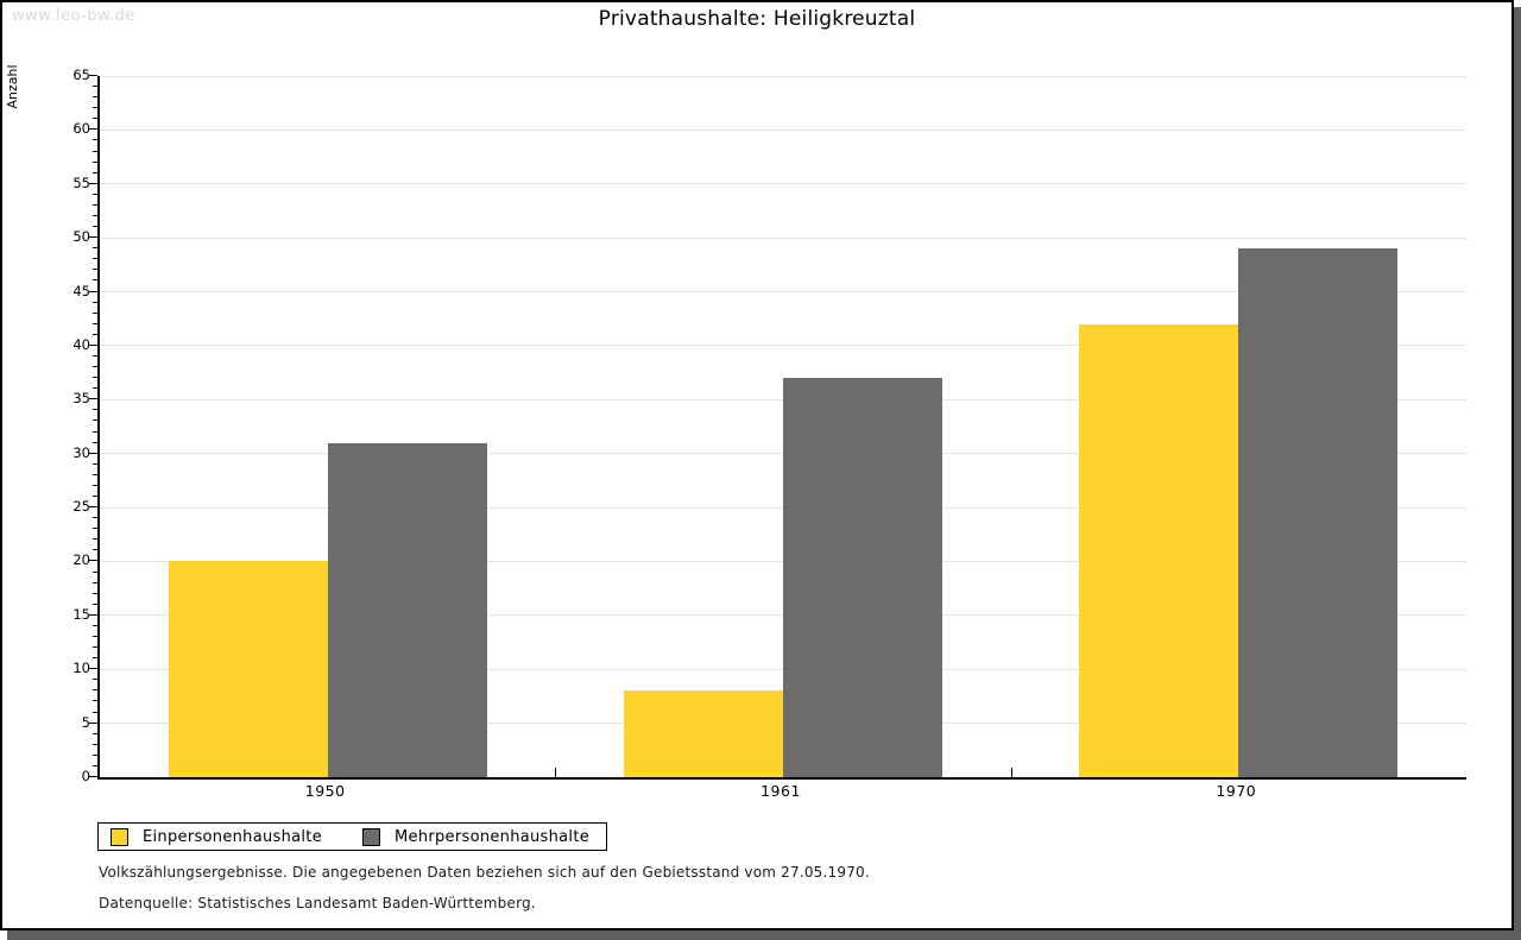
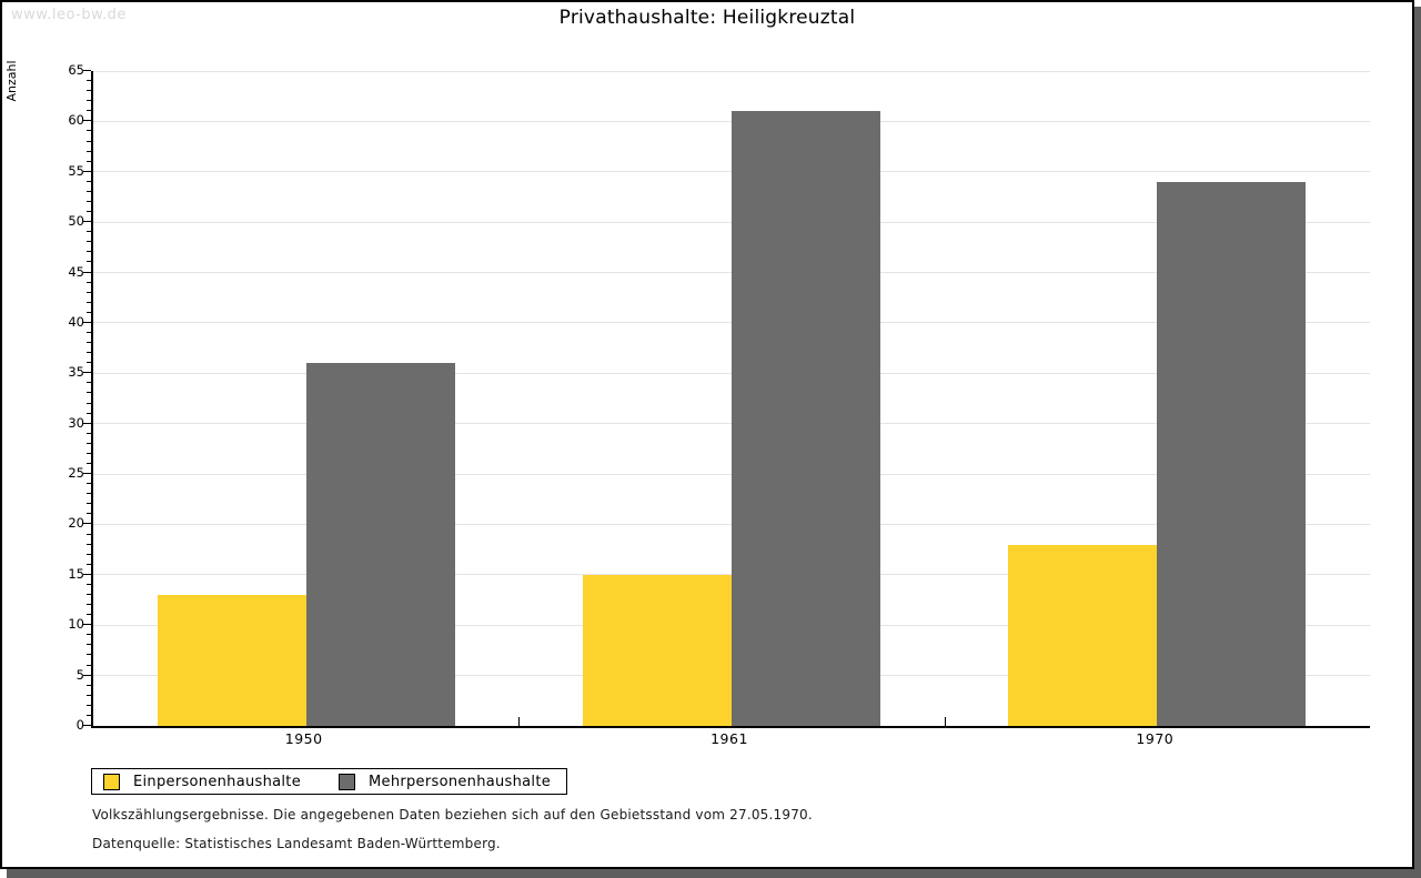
Einpersonenhaushalte/1950: 20 -> 13
Mehrpersonenhaushalte/1950: 31 -> 36
Einpersonenhaushalte/1961: 8 -> 15
Mehrpersonenhaushalte/1961: 37 -> 61
Einpersonenhaushalte/1970: 42 -> 18
Mehrpersonenhaushalte/1970: 49 -> 54
